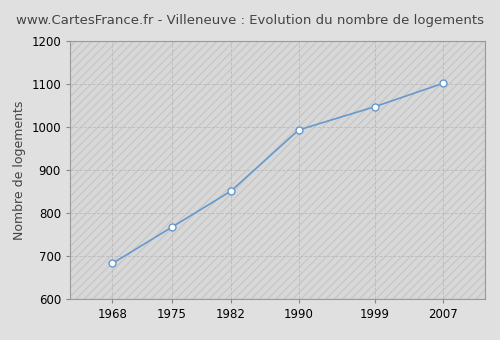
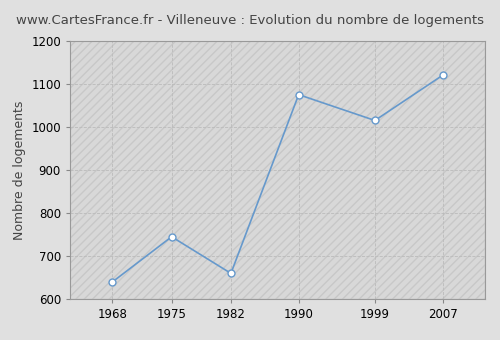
1968: 683 -> 640
1975: 767 -> 745
1982: 851 -> 660
1990: 993 -> 1075
1999: 1047 -> 1015
2007: 1101 -> 1120
